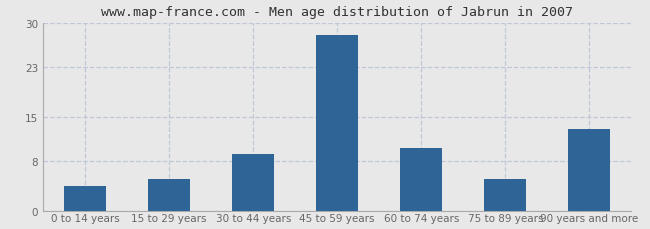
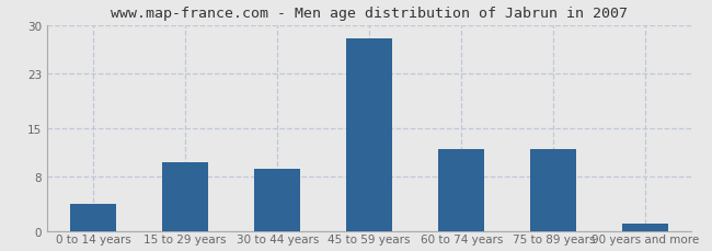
15 to 29 years: 5 -> 10
60 to 74 years: 10 -> 12
75 to 89 years: 5 -> 12
90 years and more: 13 -> 1
